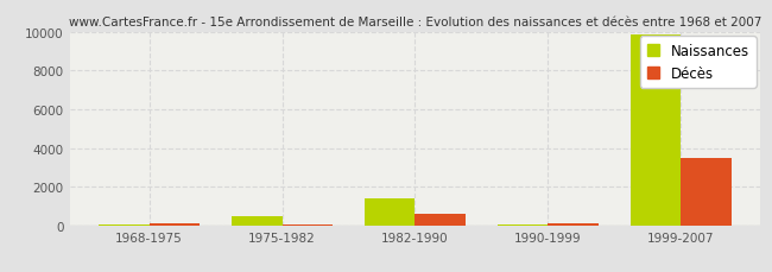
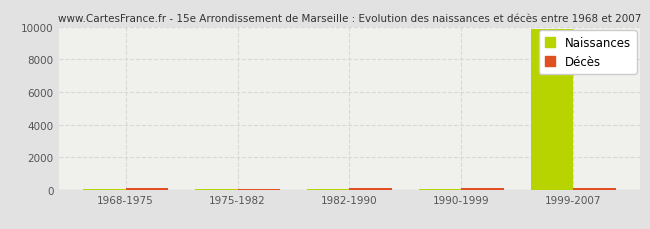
Naissances/1975-1982: 500 -> 100
Naissances/1982-1990: 1400 -> 100
Décès/1982-1990: 600 -> 100
Décès/1999-2007: 3500 -> 100
